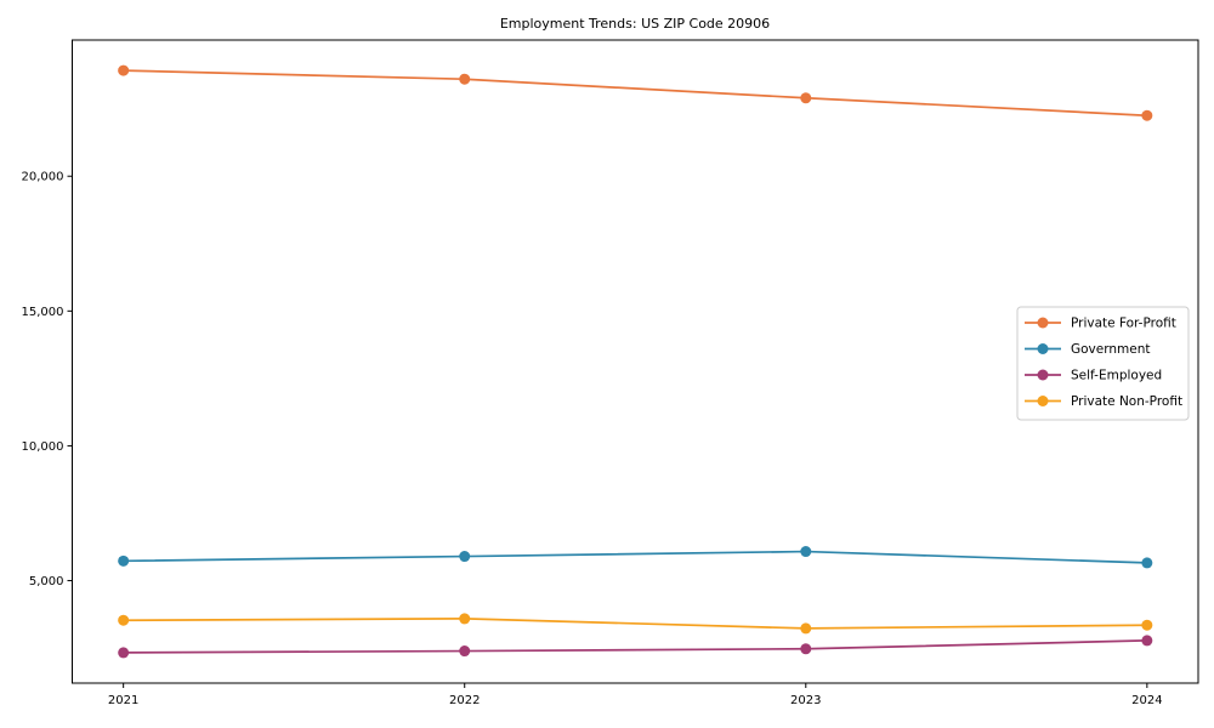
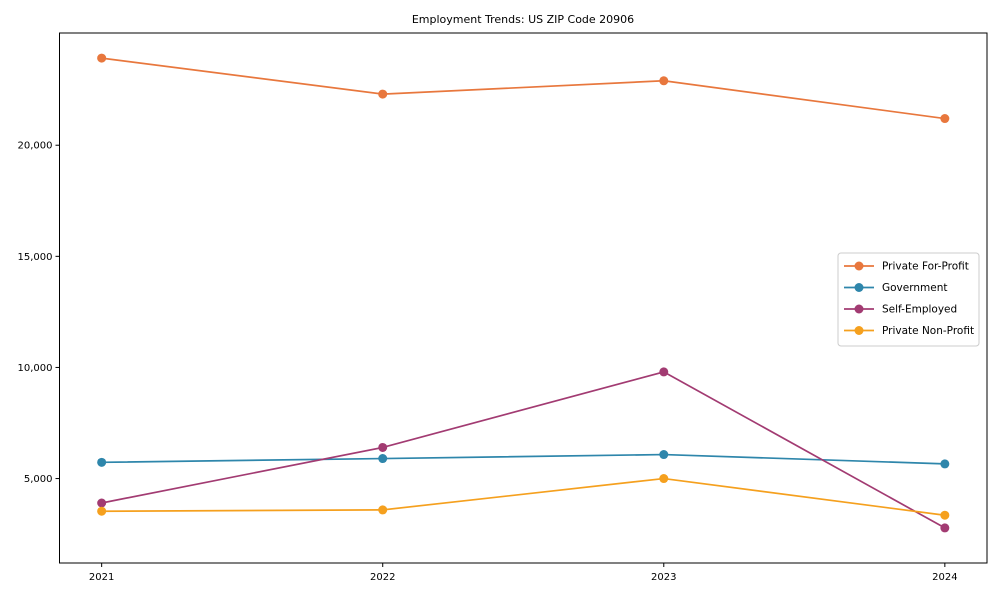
Self-Employed/2021: 2300 -> 3900
Private For-Profit/2022: 23600 -> 22300
Self-Employed/2022: 2400 -> 6400
Self-Employed/2023: 2500 -> 9800
Private Non-Profit/2023: 3200 -> 5000
Private For-Profit/2024: 22200 -> 21200
